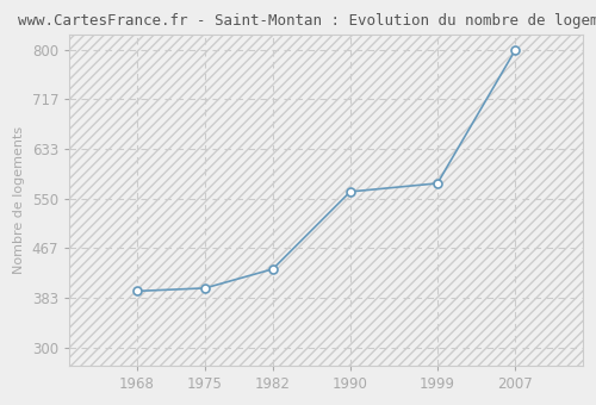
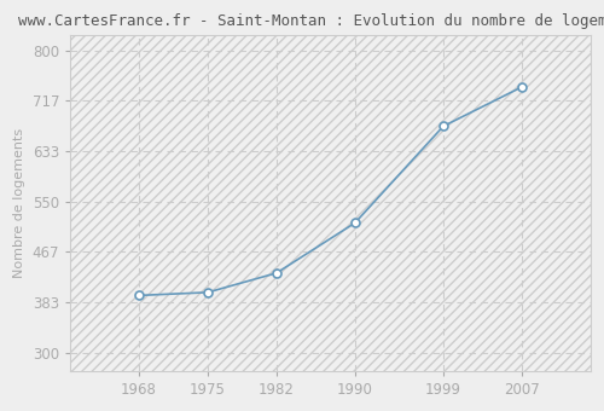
1990: 562 -> 515
1999: 576 -> 675
2007: 799 -> 740
